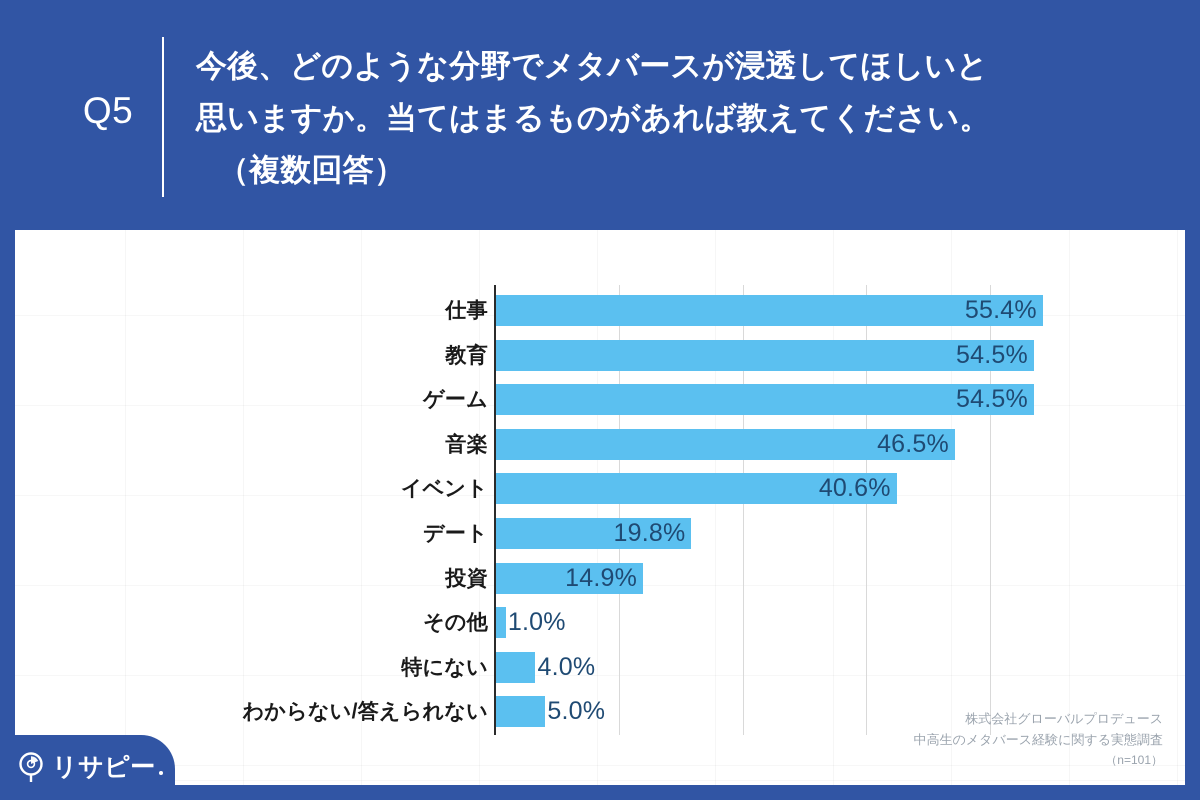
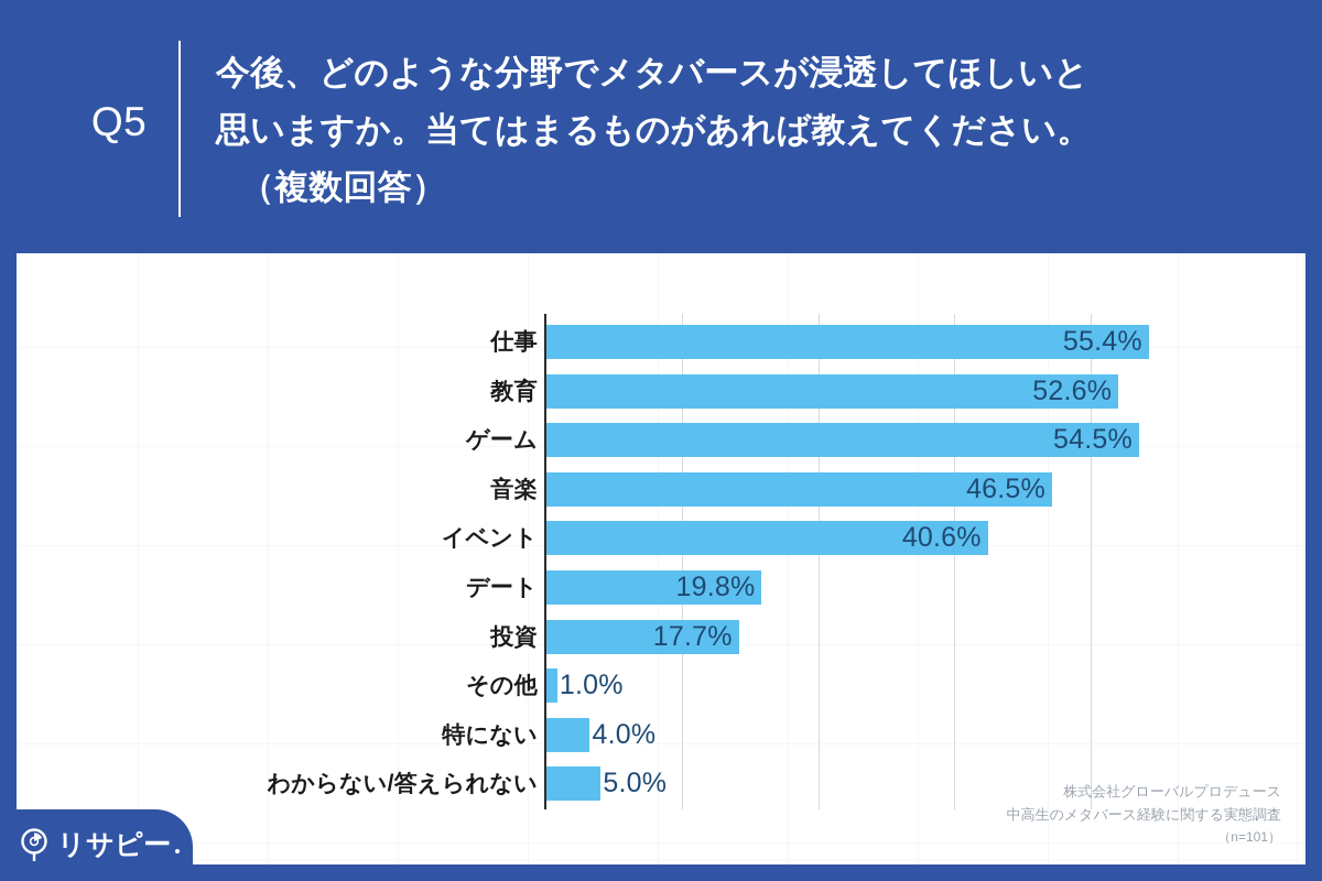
教育: 54.5% -> 52.6%
投資: 14.9% -> 17.7%
